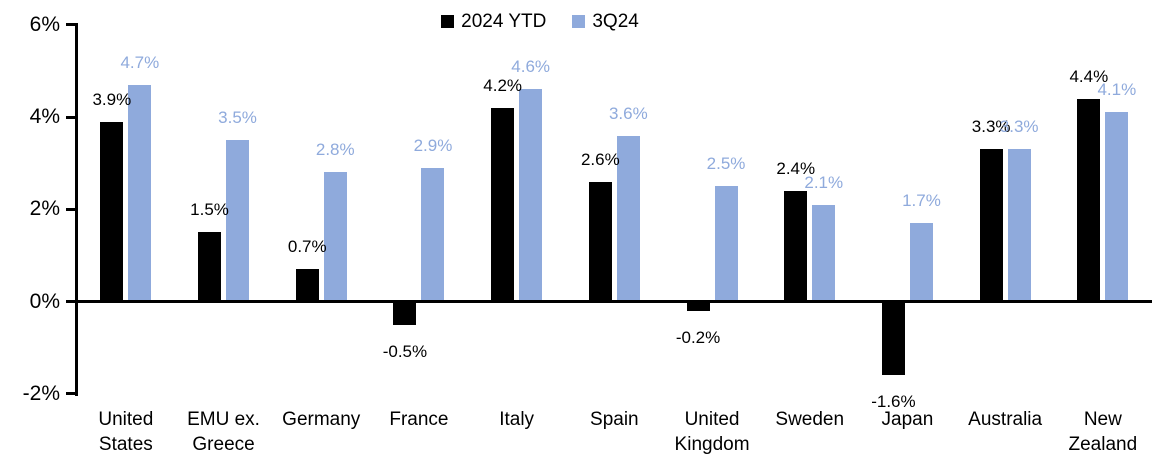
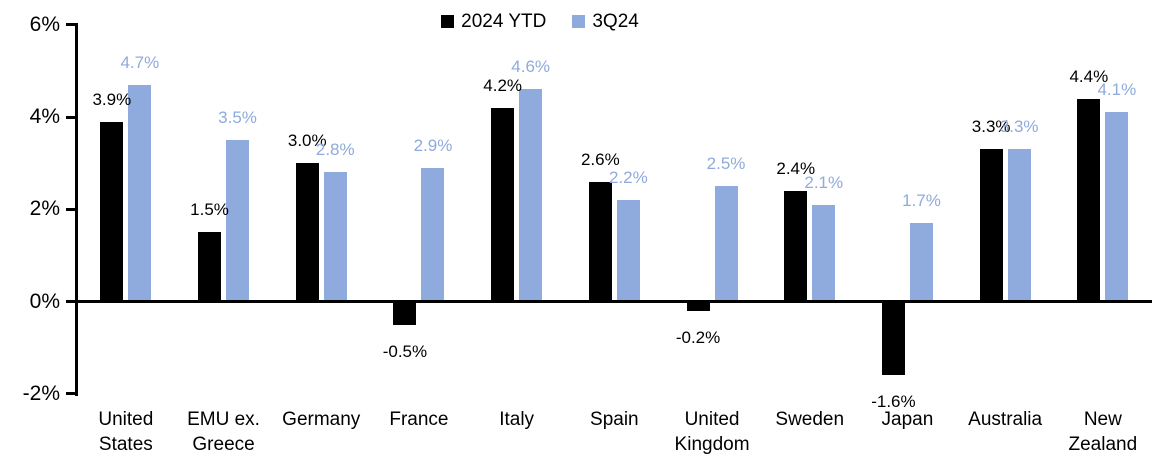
2024 YTD/Germany: 0.7% -> 3.0%
3Q24/Spain: 3.6% -> 2.2%
